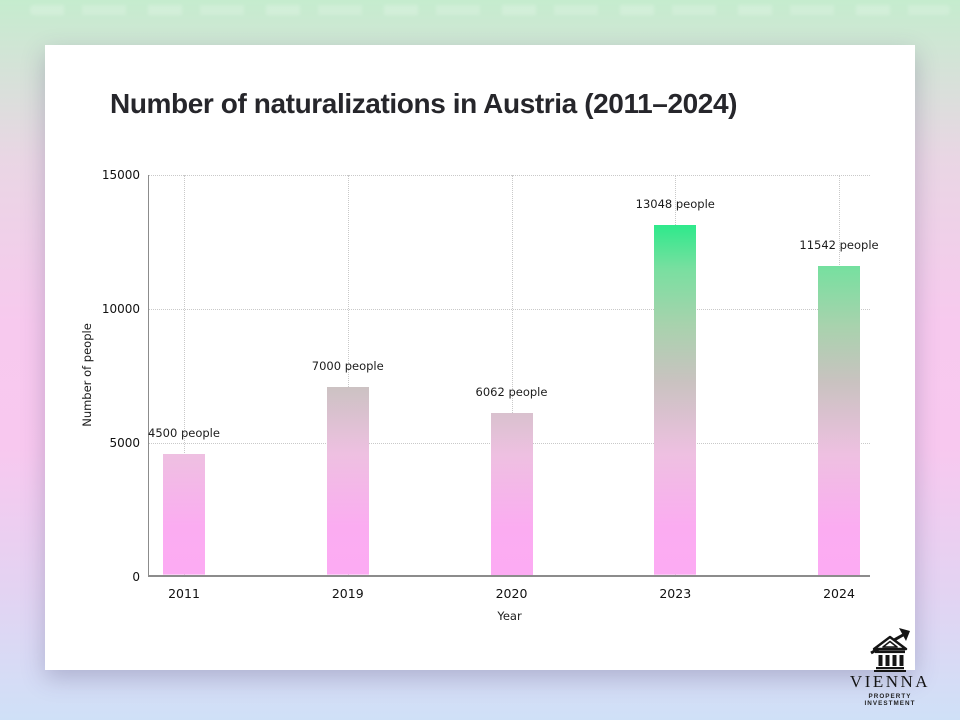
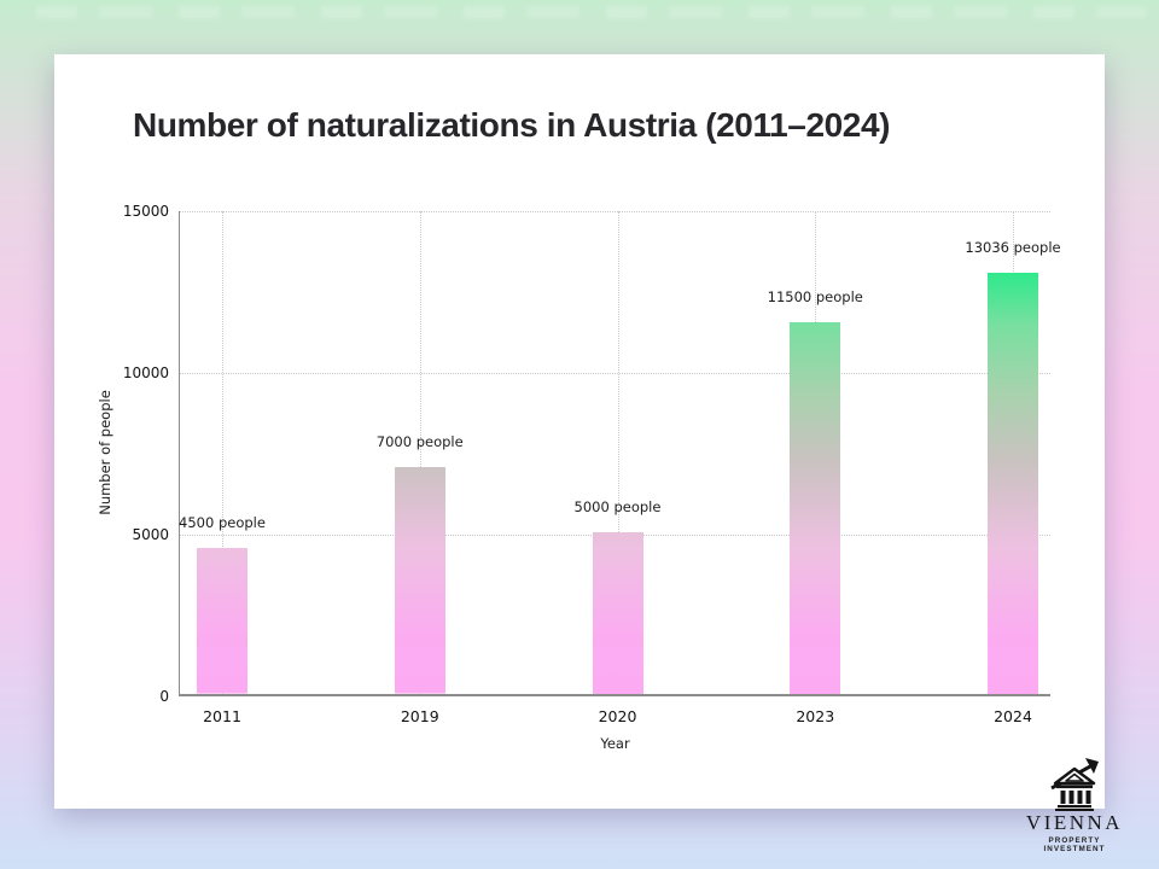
2020: 6062 -> 5000
2023: 13048 -> 11500
2024: 11542 -> 13036
